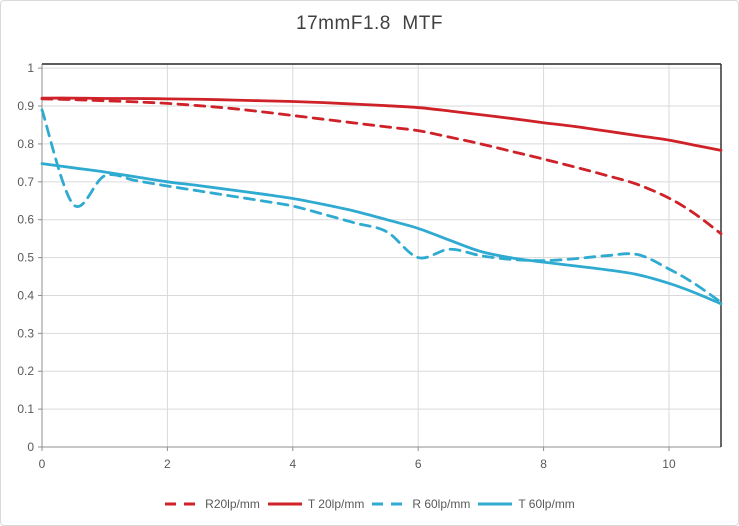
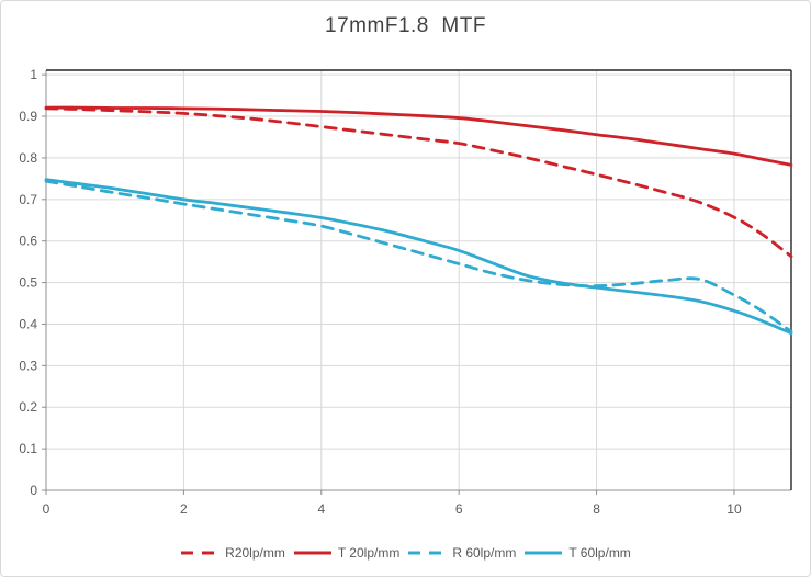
R 60lp/mm/0: 0.89 -> 0.74
R 60lp/mm/0.5: 0.64 -> 0.73
R 60lp/mm/6: 0.50 -> 0.55
